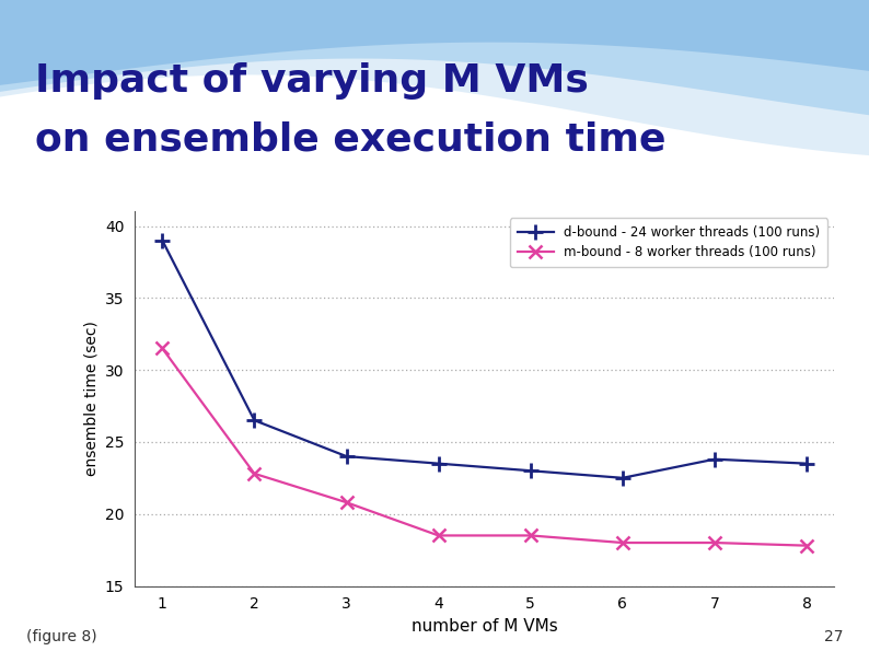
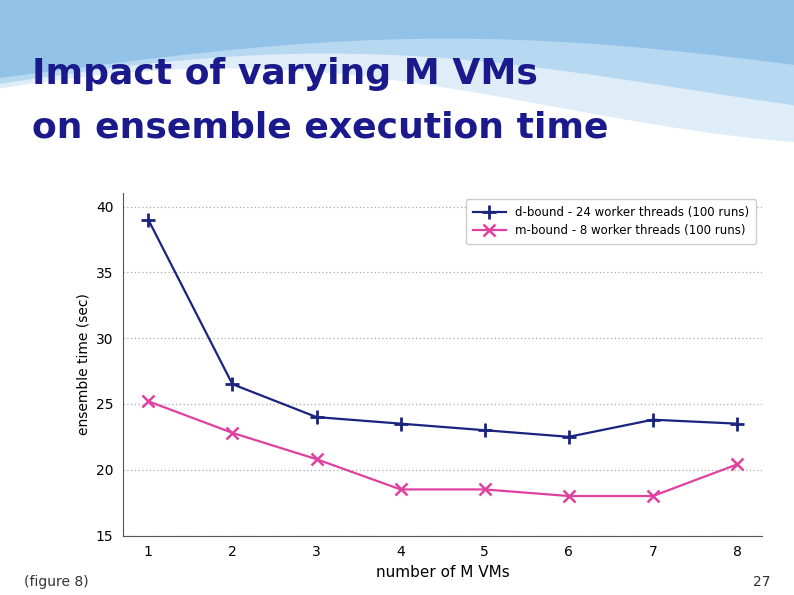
m-bound - 8 worker threads (100 runs)/1: 31.5 -> 25.2
m-bound - 8 worker threads (100 runs)/8: 17.8 -> 20.4
